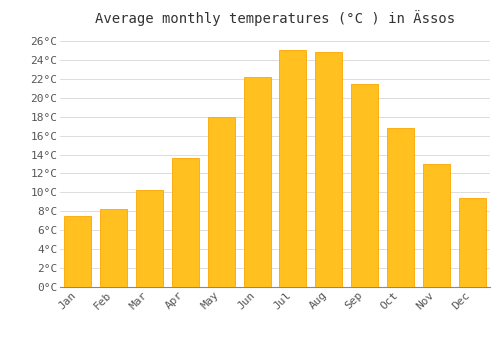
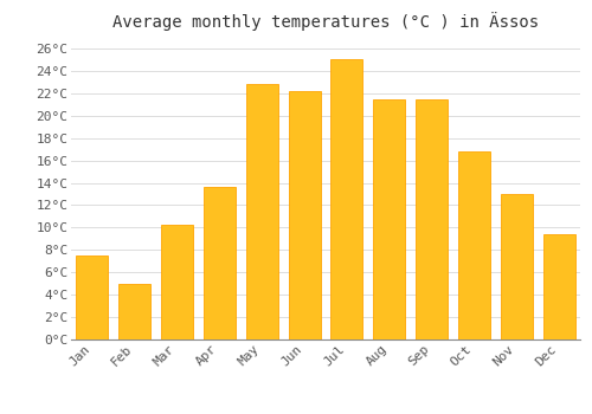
Feb: 8.2°C -> 5.0°C
May: 18.0°C -> 22.8°C
Aug: 24.8°C -> 21.4°C
